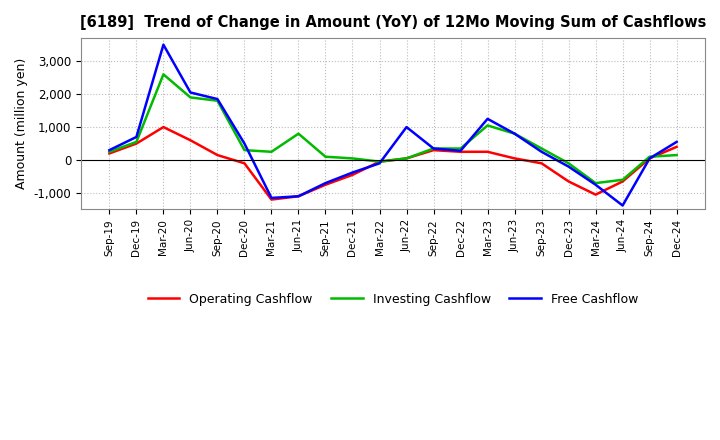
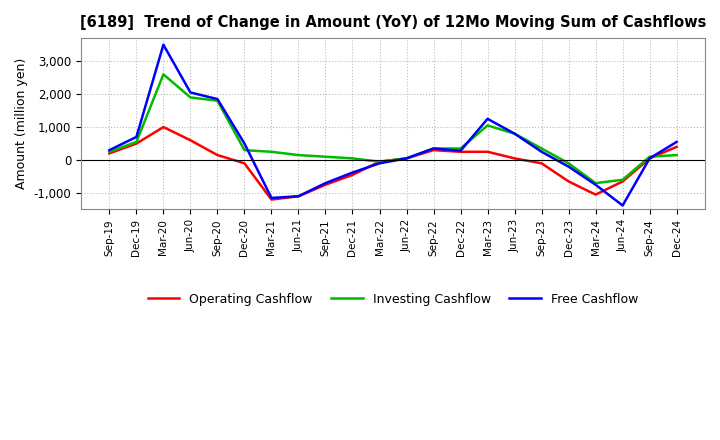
Investing Cashflow/Jun-21: 800 -> 150
Free Cashflow/Jun-22: 1,000 -> 50
